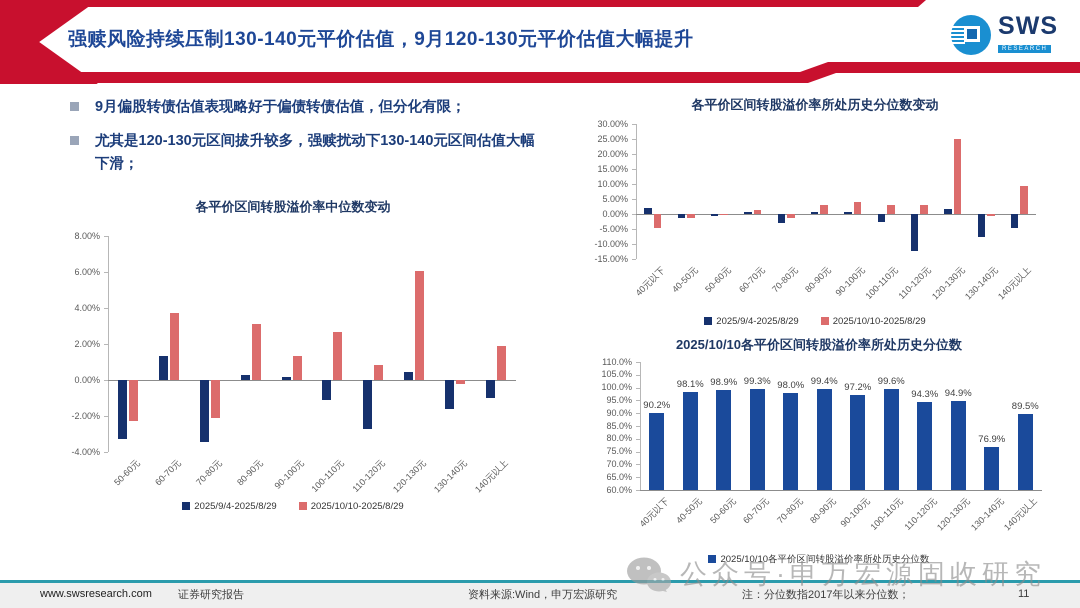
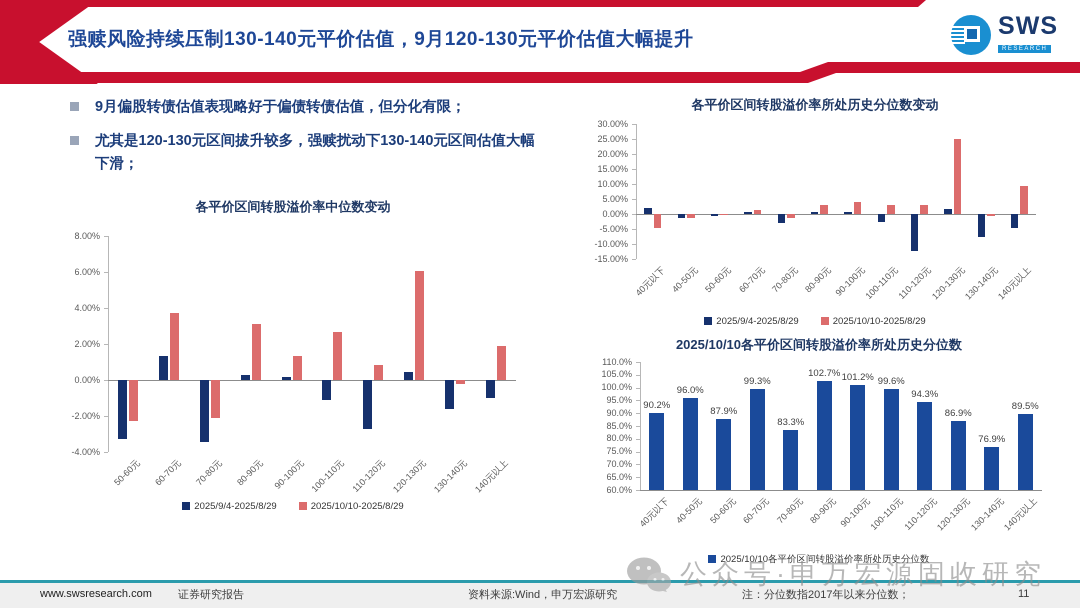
2025/10/10各平价区间转股溢价率所处历史分位数/40-50元: 98.1% -> 96.0%
2025/10/10各平价区间转股溢价率所处历史分位数/50-60元: 98.9% -> 87.9%
2025/10/10各平价区间转股溢价率所处历史分位数/70-80元: 98.0% -> 83.3%
2025/10/10各平价区间转股溢价率所处历史分位数/80-90元: 99.4% -> 102.7%
2025/10/10各平价区间转股溢价率所处历史分位数/90-100元: 97.2% -> 101.2%
2025/10/10各平价区间转股溢价率所处历史分位数/120-130元: 94.9% -> 86.9%
